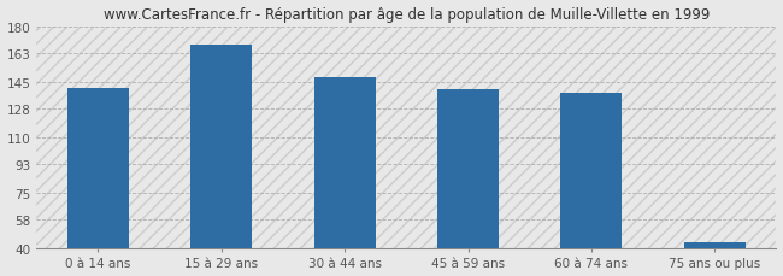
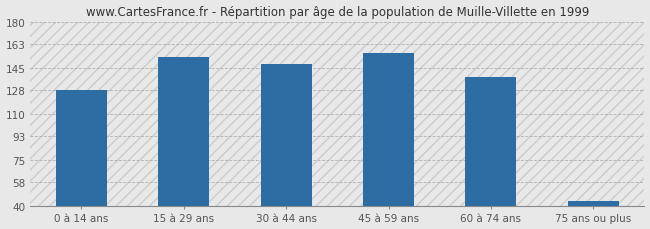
0 à 14 ans: 141 -> 128
15 à 29 ans: 168 -> 153
45 à 59 ans: 140 -> 156
